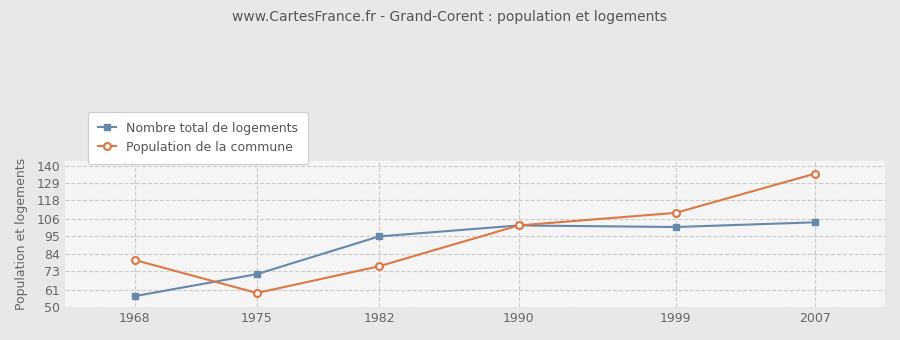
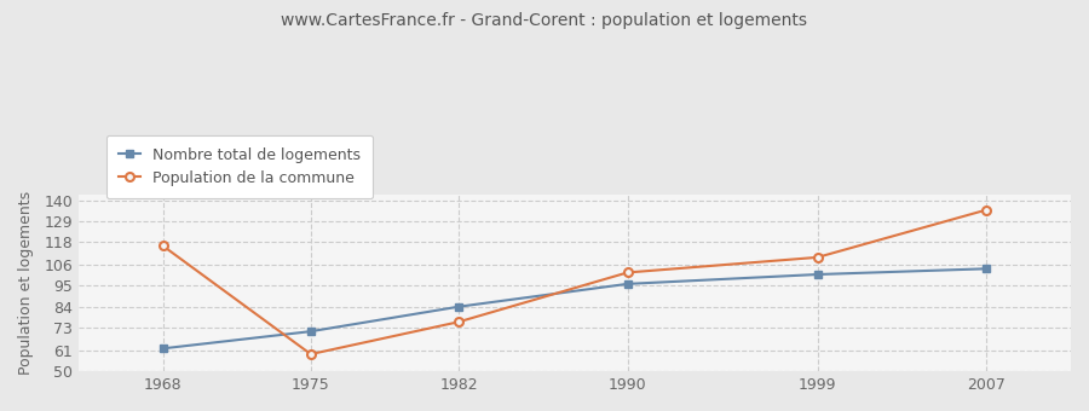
Nombre total de logements/1968: 57 -> 62
Population de la commune/1968: 80 -> 116
Nombre total de logements/1982: 95 -> 84
Nombre total de logements/1990: 102 -> 96
